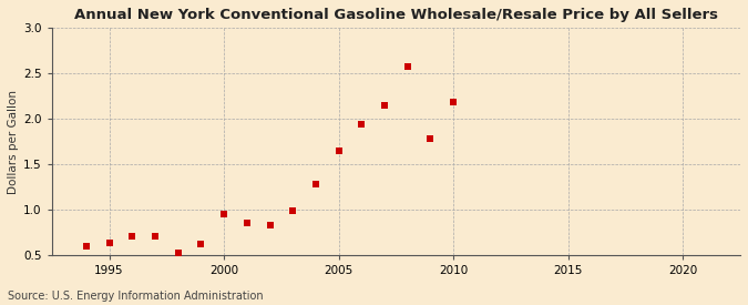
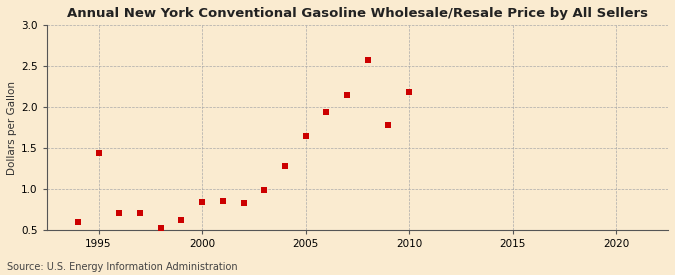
1995: 0.63 -> 1.44
2000: 0.95 -> 0.84
